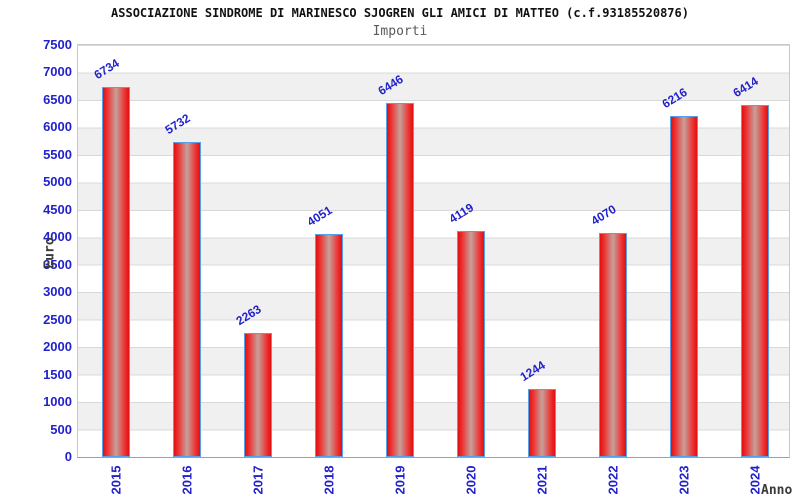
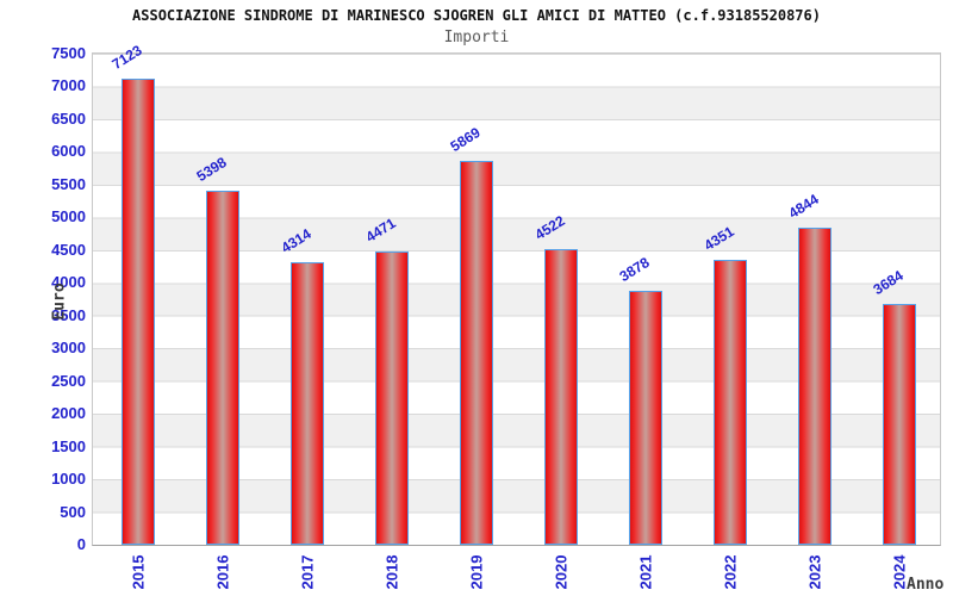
2015: 6734 -> 7123
2016: 5732 -> 5398
2017: 2263 -> 4314
2018: 4051 -> 4471
2019: 6446 -> 5869
2020: 4119 -> 4522
2021: 1244 -> 3878
2022: 4070 -> 4351
2023: 6216 -> 4844
2024: 6414 -> 3684
